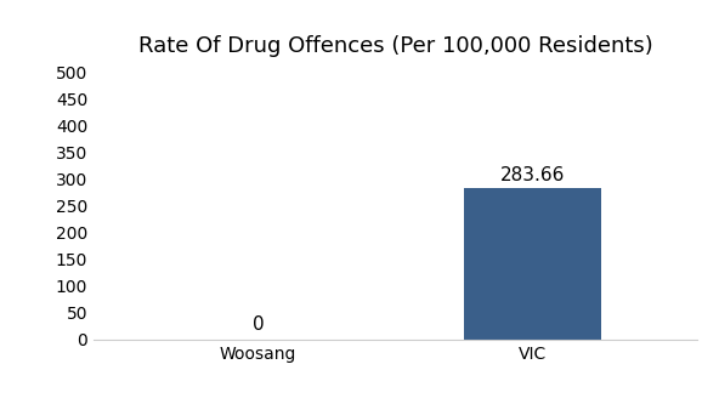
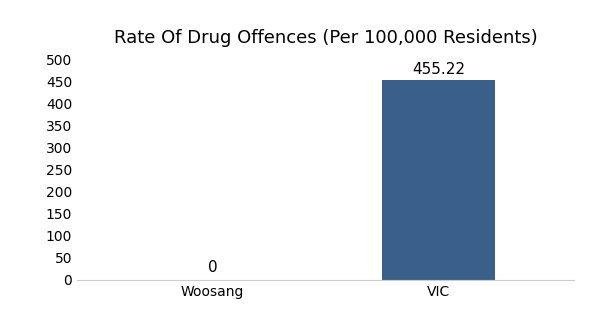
VIC: 283.66 -> 455.22
